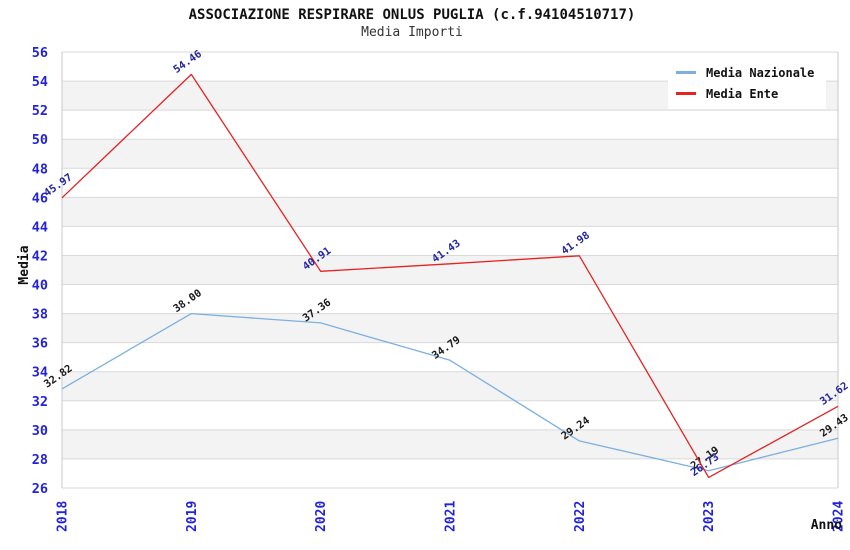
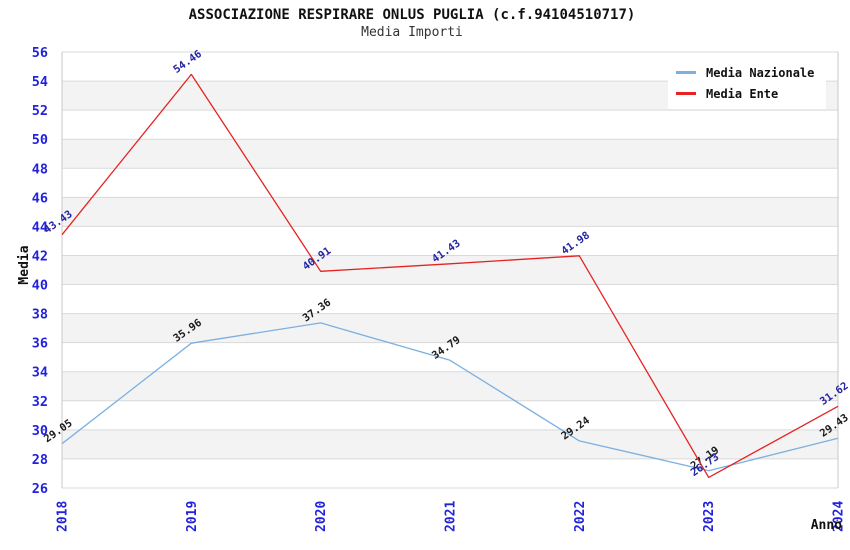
Media Nazionale/2018: 32.82 -> 29.05
Media Ente/2018: 45.97 -> 43.43
Media Nazionale/2019: 38.00 -> 35.96
